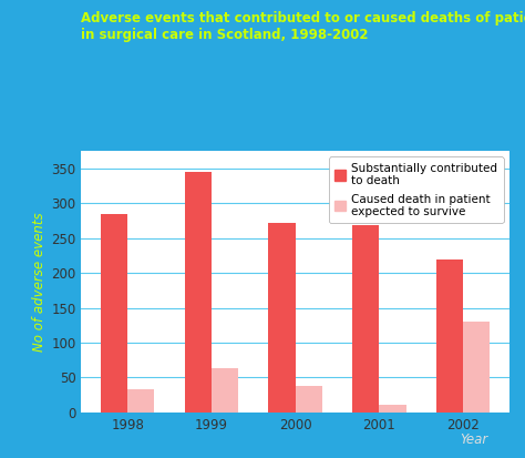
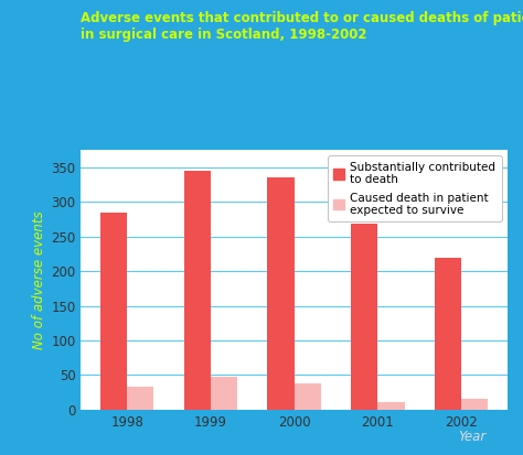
Caused death in patient expected to survive/1999: 64 -> 47
Substantially contributed to death/2000: 272 -> 335
Caused death in patient expected to survive/2002: 130 -> 15
